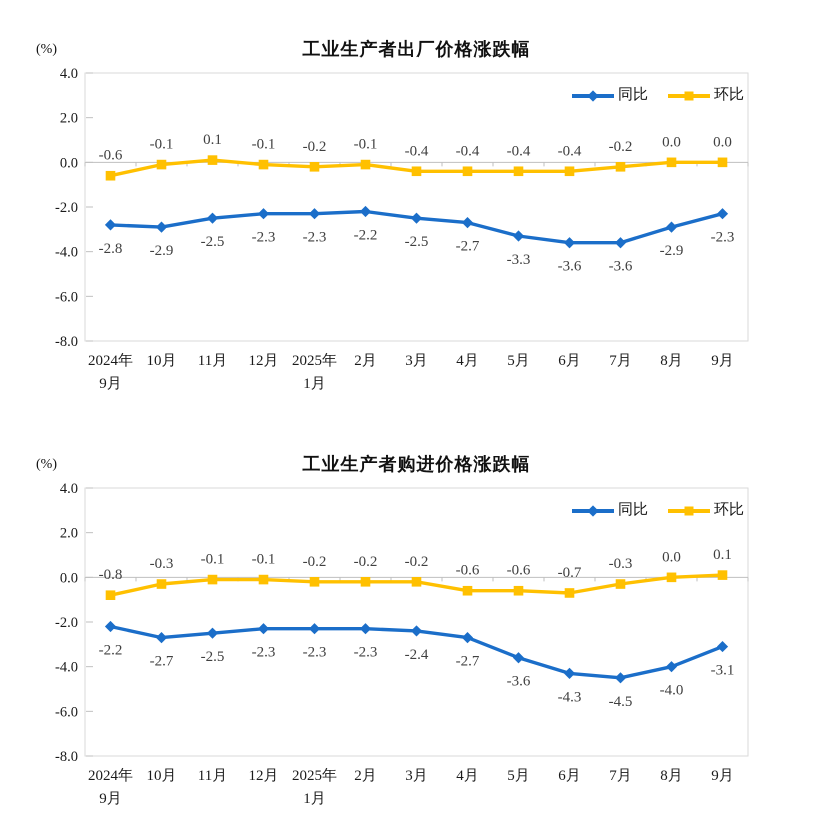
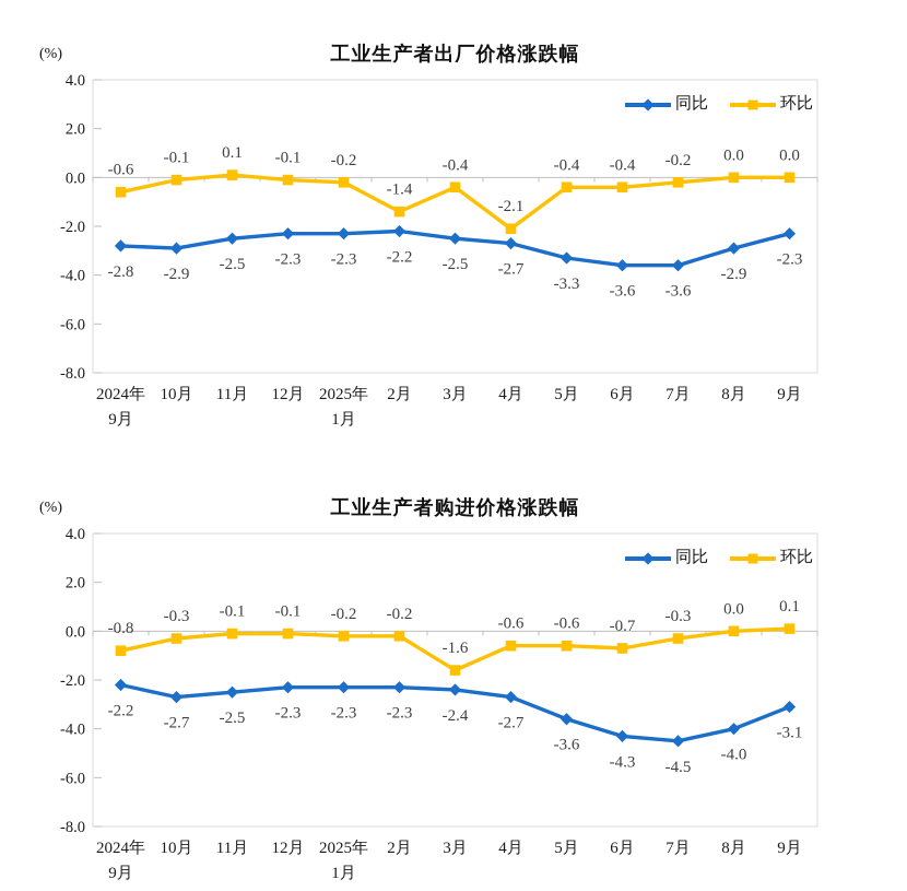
工业生产者出厂价格涨跌幅/环比/2月: -0.1 -> -1.4
工业生产者出厂价格涨跌幅/环比/4月: -0.4 -> -2.1
工业生产者购进价格涨跌幅/环比/3月: -0.2 -> -1.6
